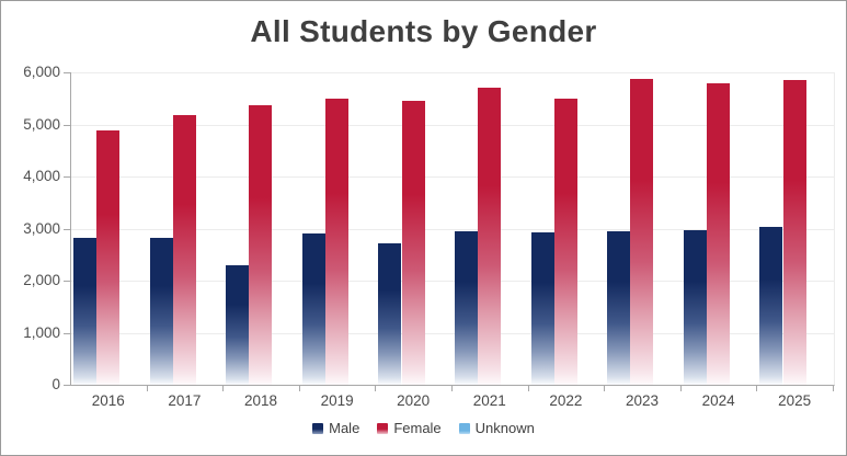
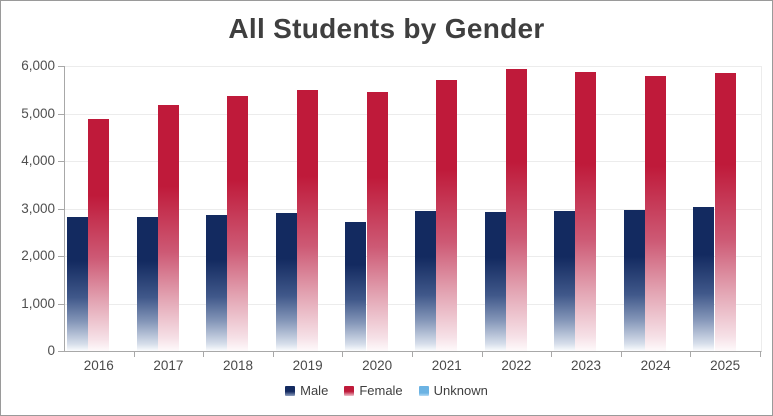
Male/2018: 2300 -> 2900
Female/2022: 5500 -> 5900
